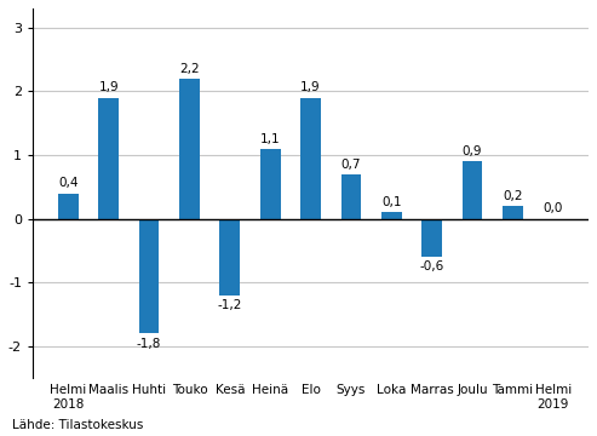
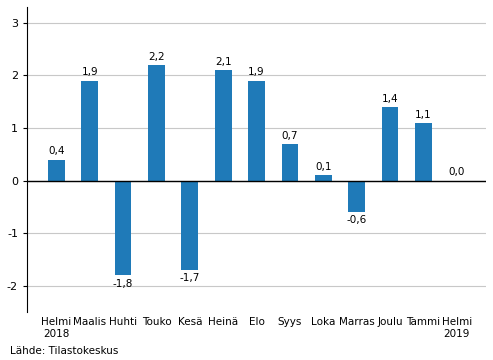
Kesä: -1,2 -> -1,7
Heinä: 1,1 -> 2,1
Joulu: 0,9 -> 1,4
Tammi: 0,2 -> 1,1
